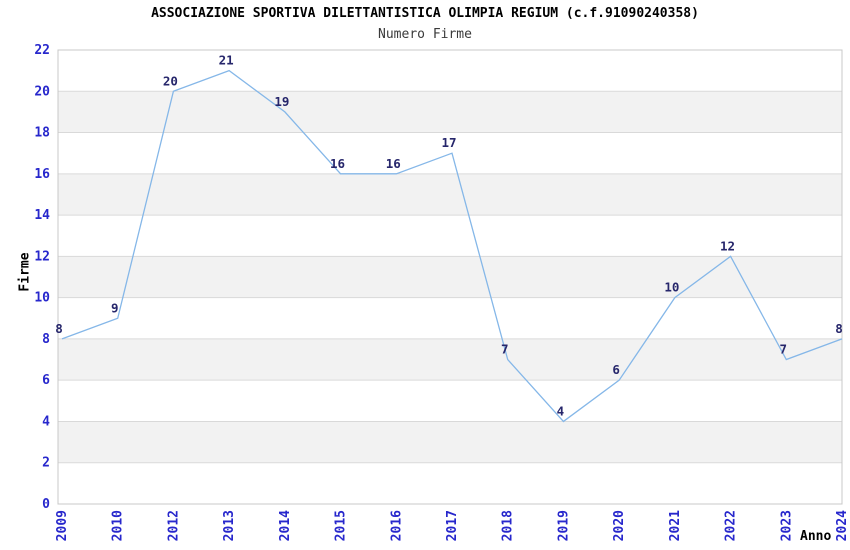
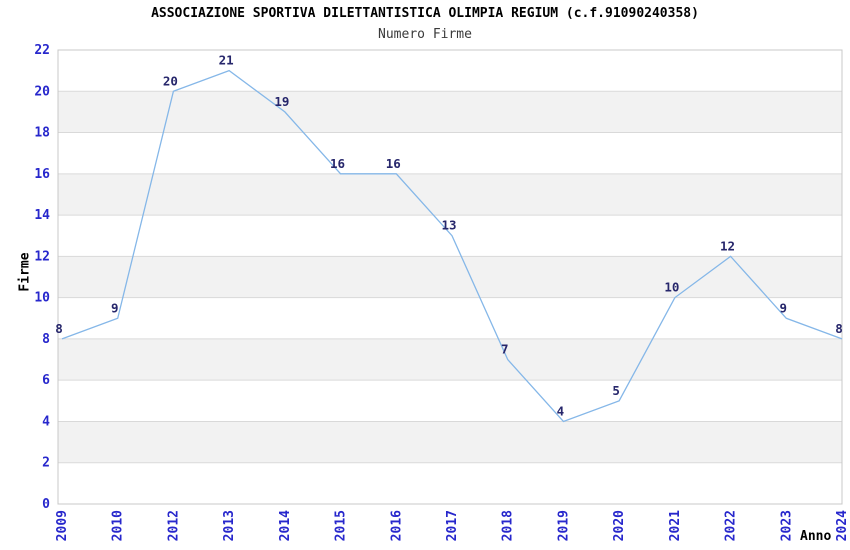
2017: 17 -> 13
2020: 6 -> 5
2023: 7 -> 9
